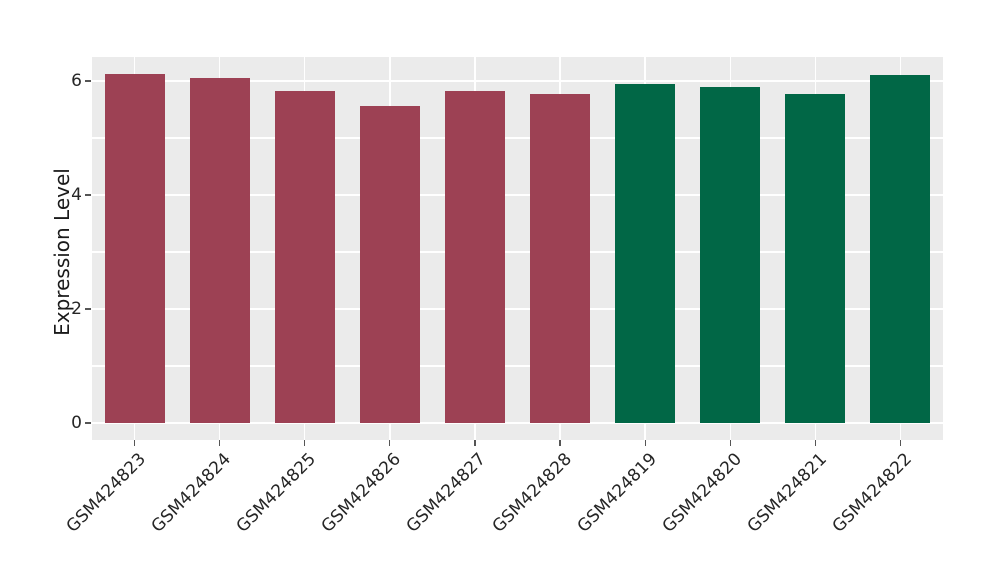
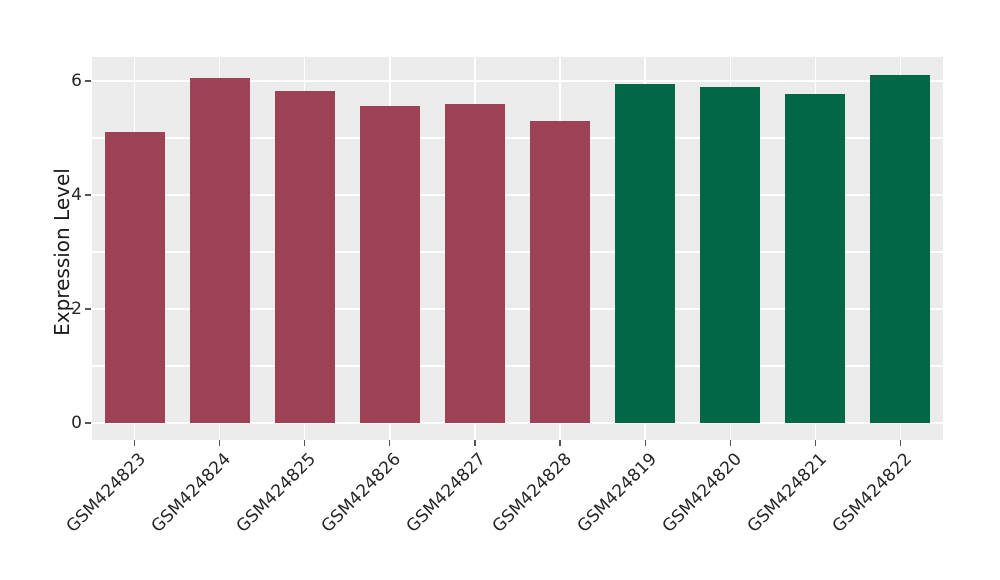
GSM424823: 6.1 -> 5.1
GSM424827: 5.8 -> 5.6
GSM424828: 5.8 -> 5.3
